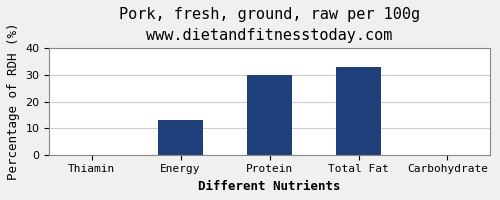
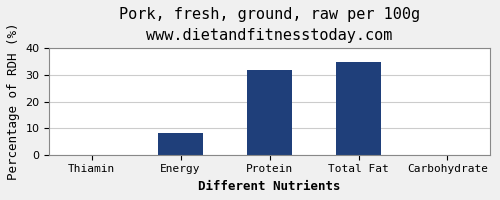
Energy: 13 -> 8
Protein: 30 -> 32
Total Fat: 33 -> 35
